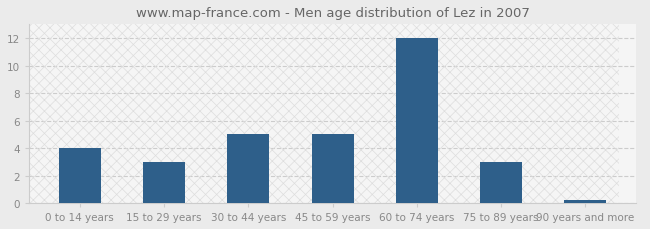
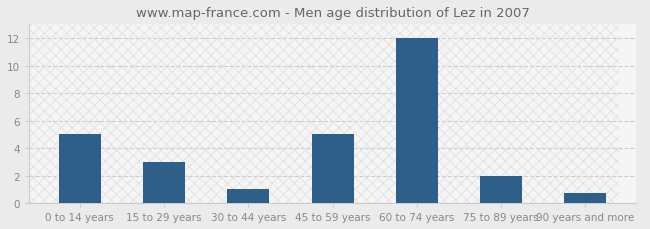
0 to 14 years: 4.0 -> 5.0
30 to 44 years: 5.0 -> 1.0
75 to 89 years: 3.0 -> 2.0
90 years and more: 0.2 -> 0.7
